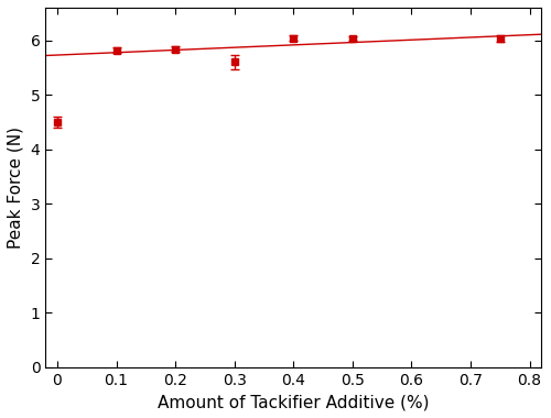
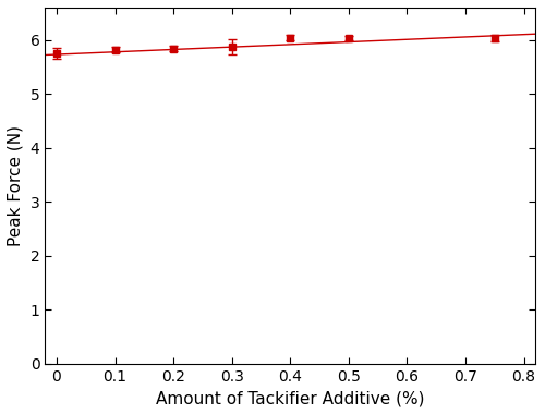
0: 4.50 -> 5.75
0.3: 5.60 -> 5.88
